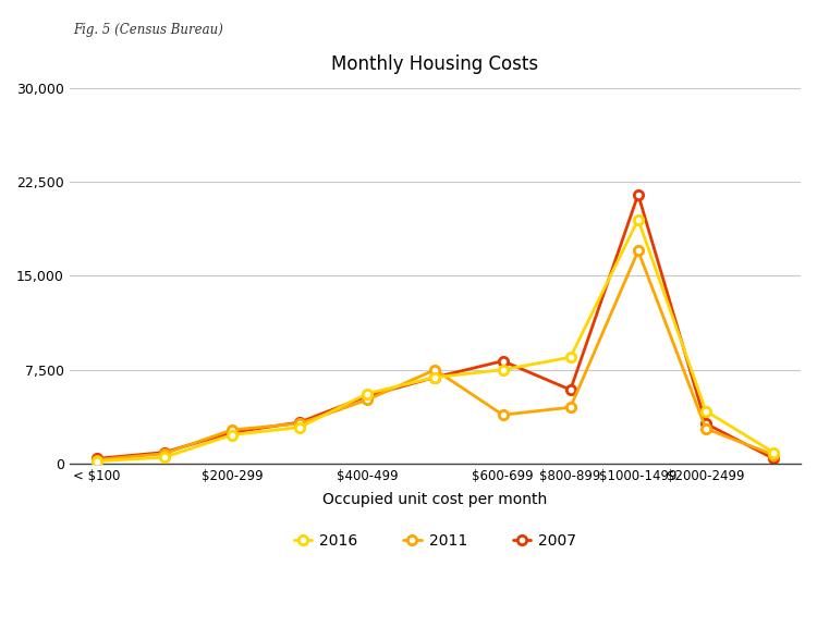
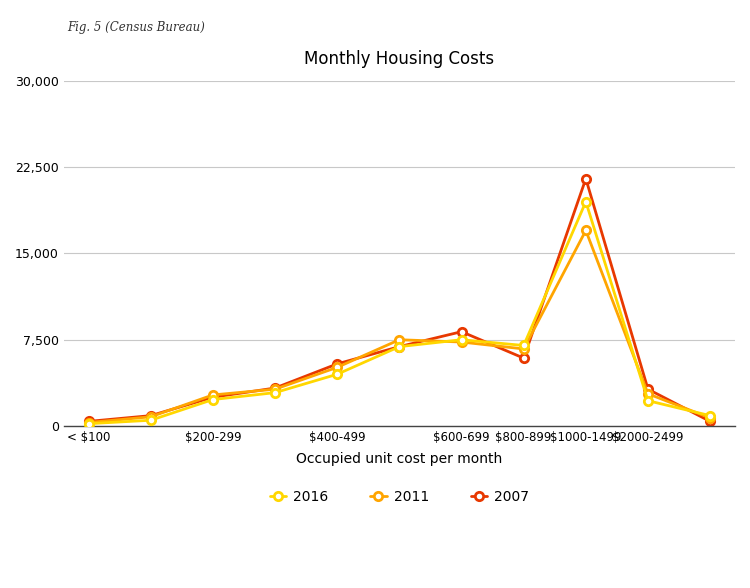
2016/$400-499: 5,600 -> 4,500
2011/$600-699: 3,900 -> 7,300
2016/$800-899: 8,500 -> 7,000
2011/$800-899: 4,500 -> 6,700
2016/$2000-2499: 4,200 -> 2,200
